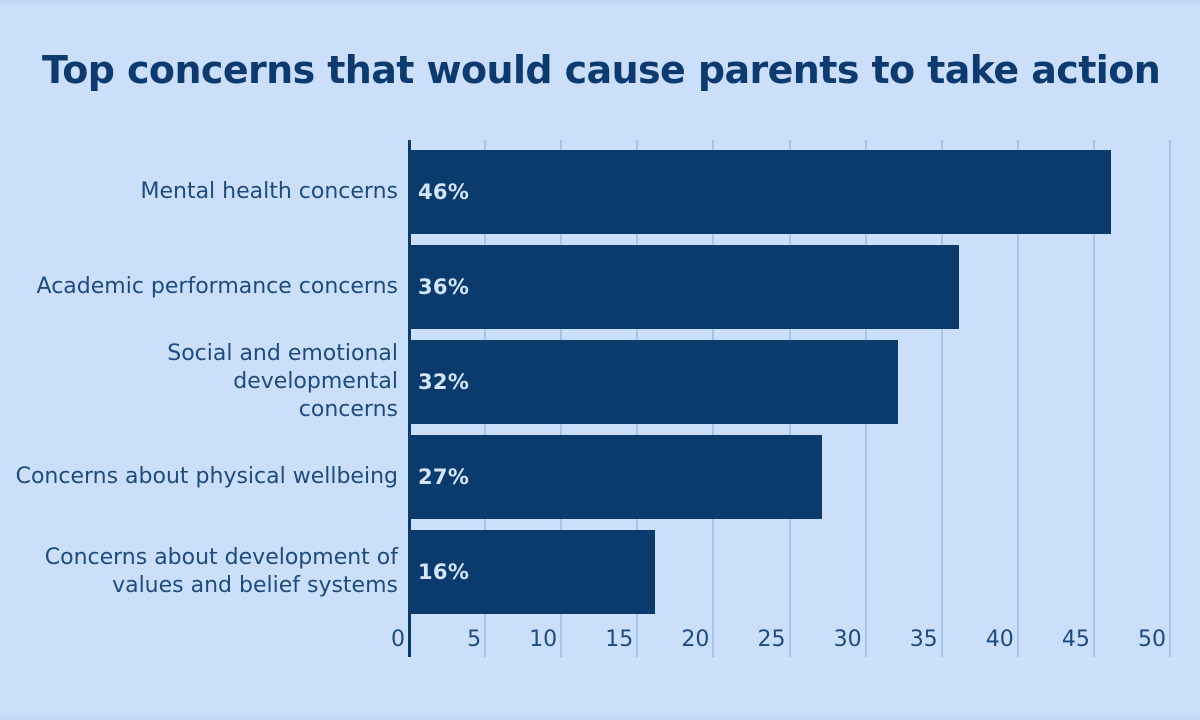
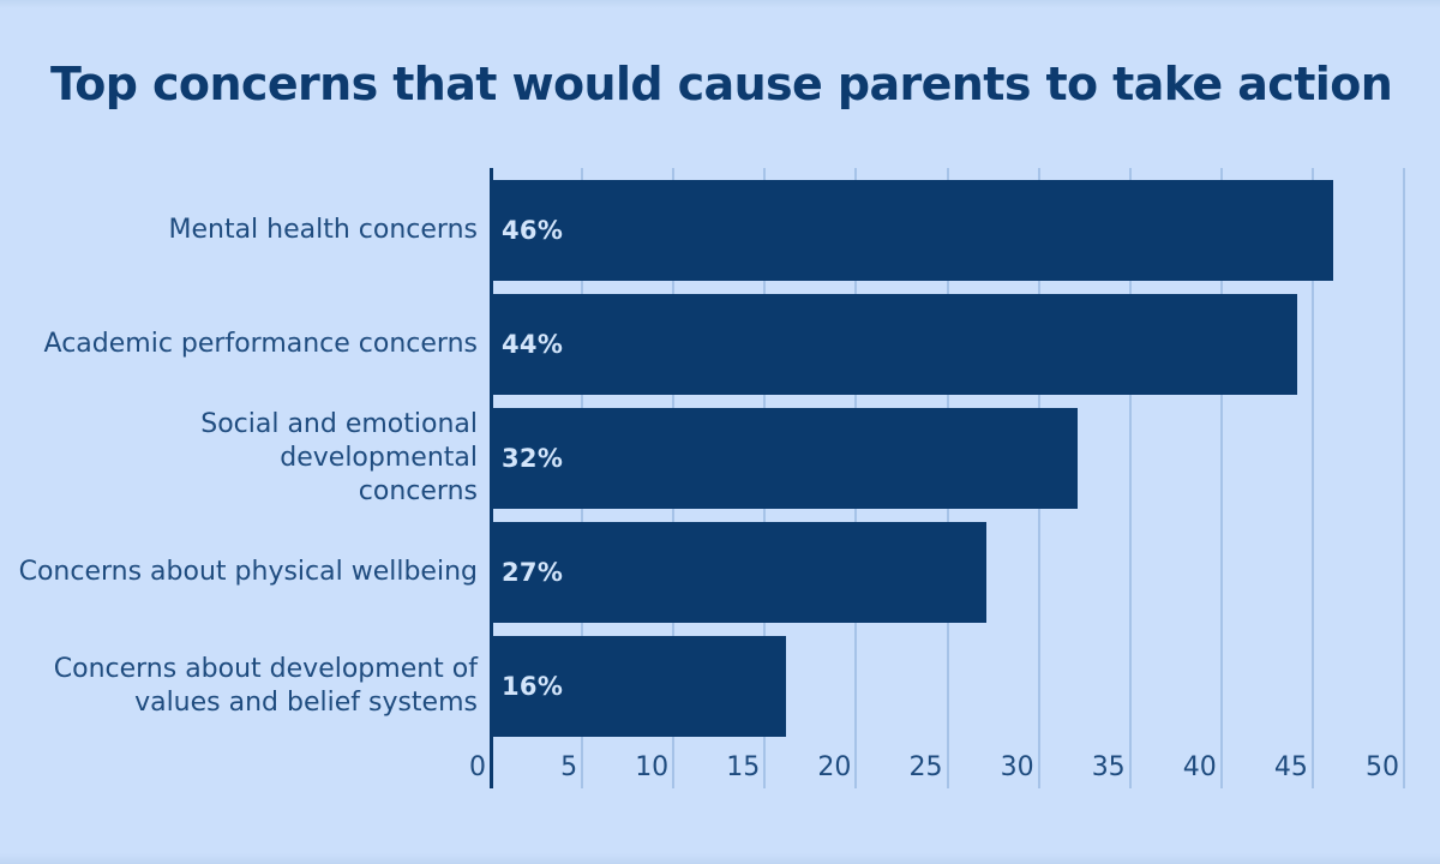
Academic performance concerns: 36% -> 44%
